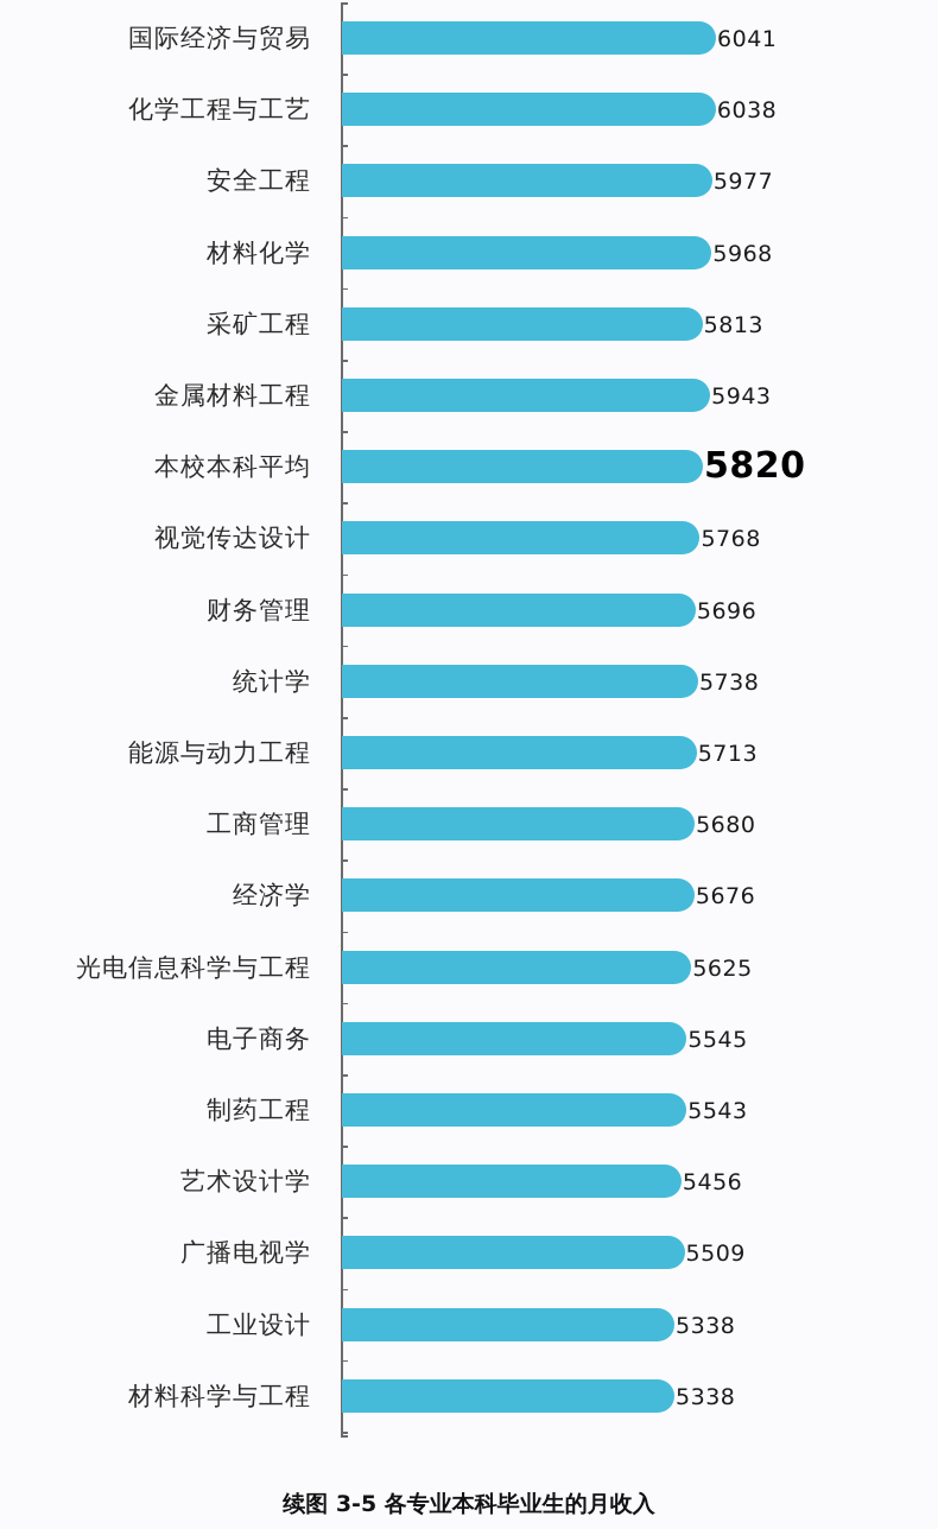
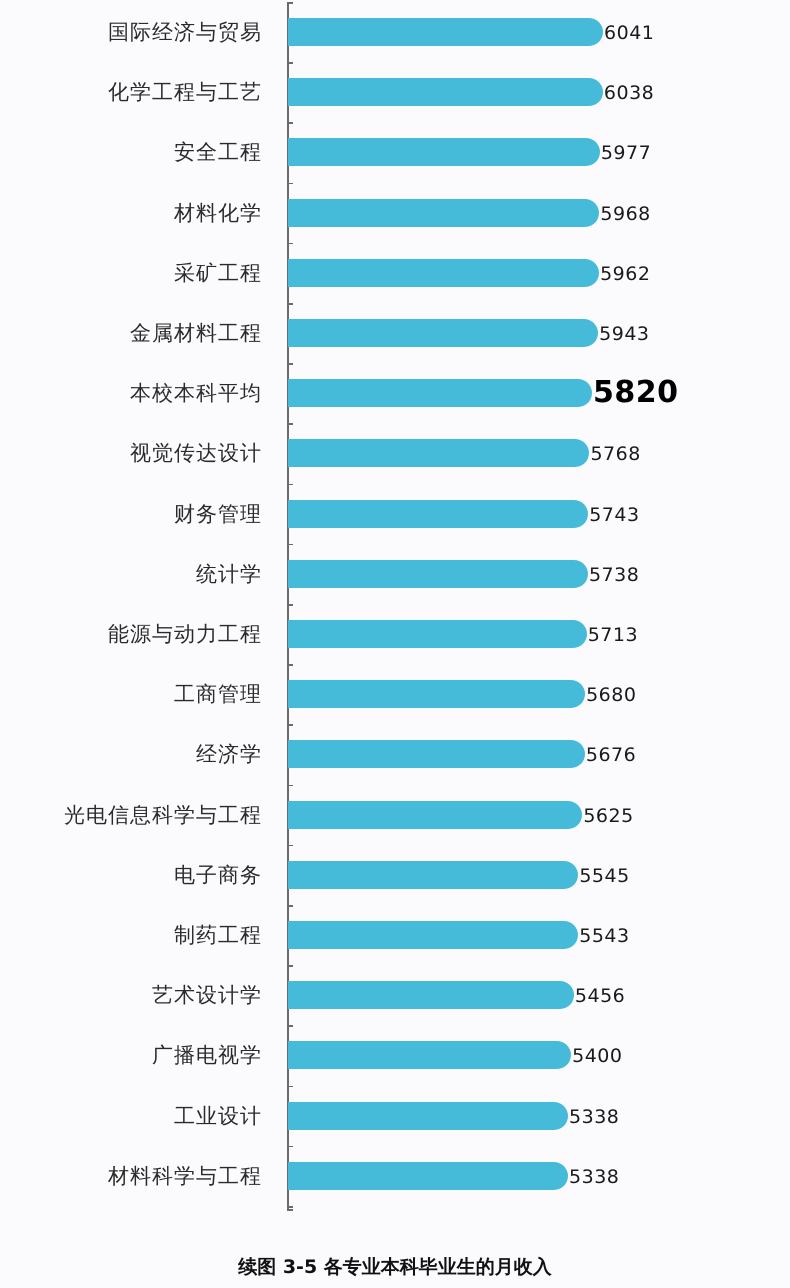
采矿工程: 5813 -> 5962
财务管理: 5696 -> 5743
广播电视学: 5509 -> 5400
